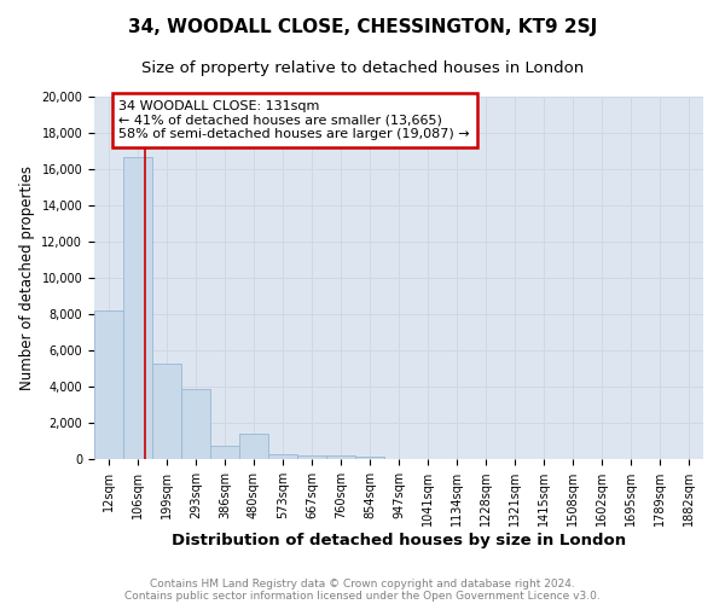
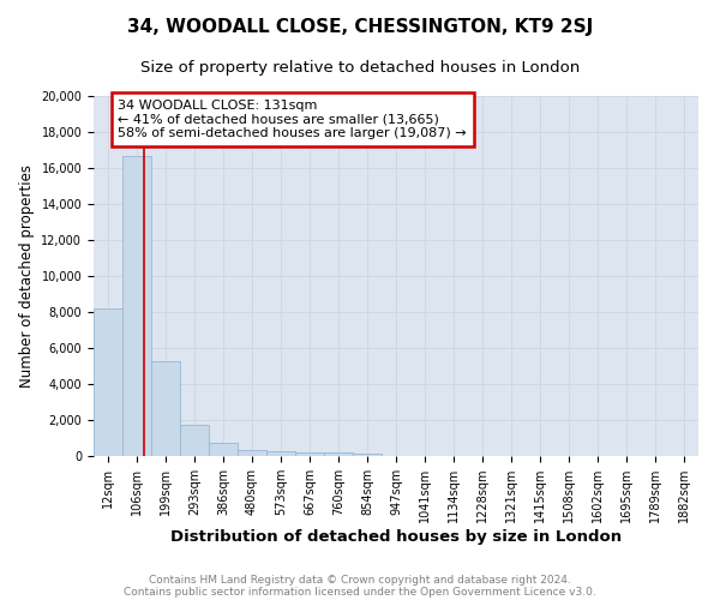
293sqm: 3,900 -> 1,800
480sqm: 1,400 -> 400
